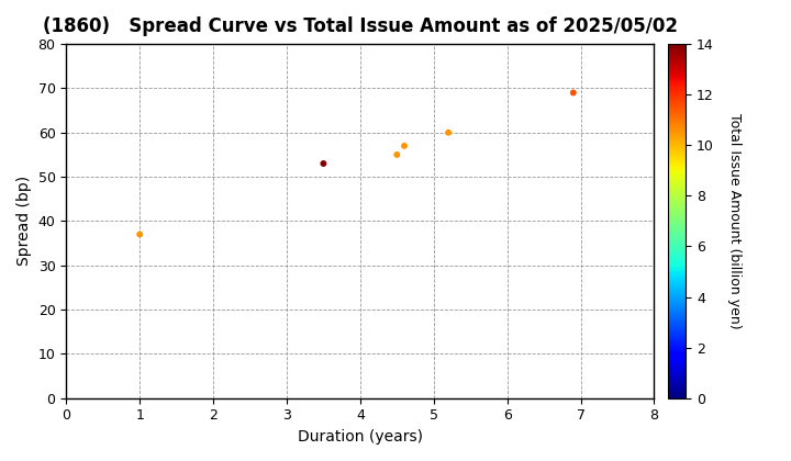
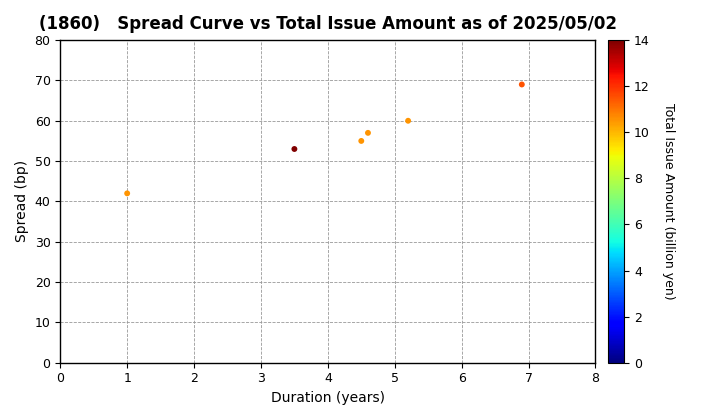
1: 37 -> 42
